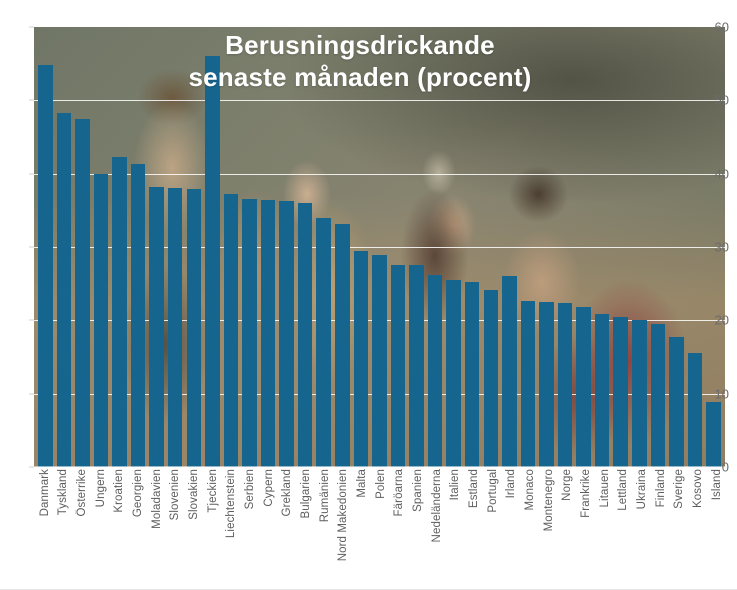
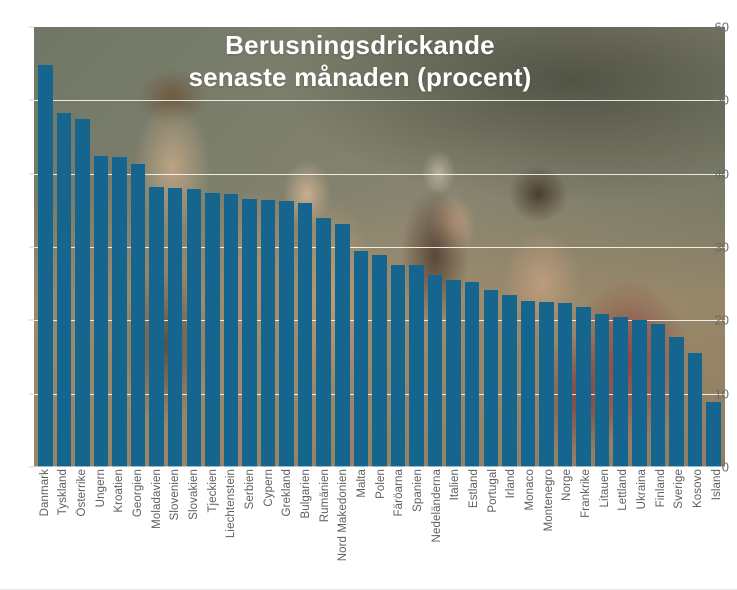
Ungern: 40 -> 42
Tjeckien: 56 -> 37
Irland: 26 -> 23
